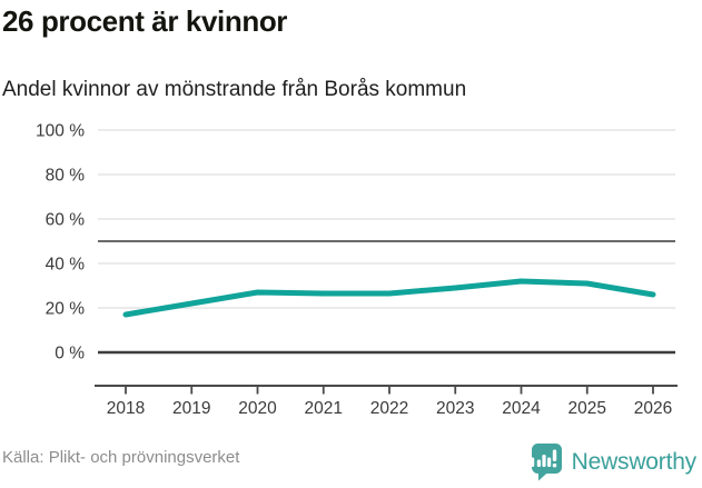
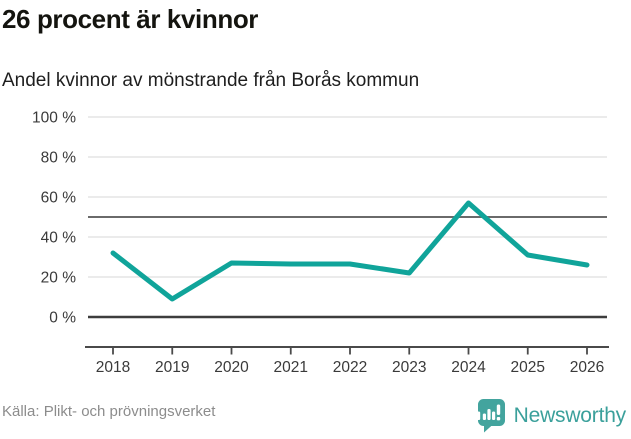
2018: 17% -> 32%
2019: 22% -> 9%
2023: 29% -> 22%
2024: 32% -> 57%
